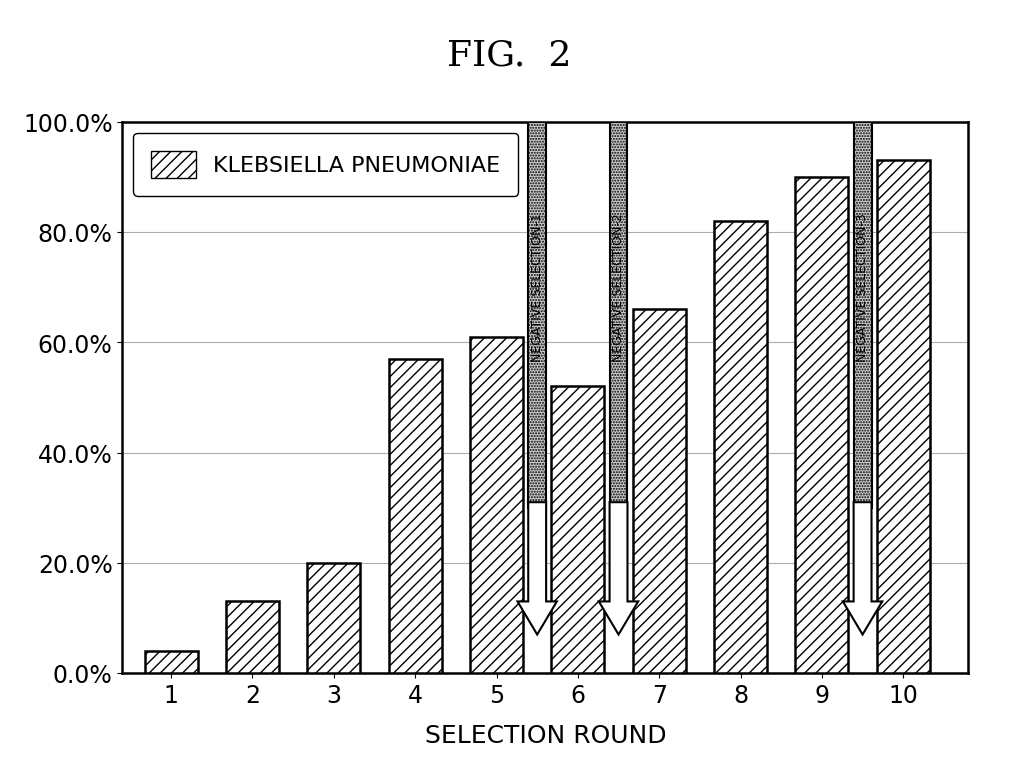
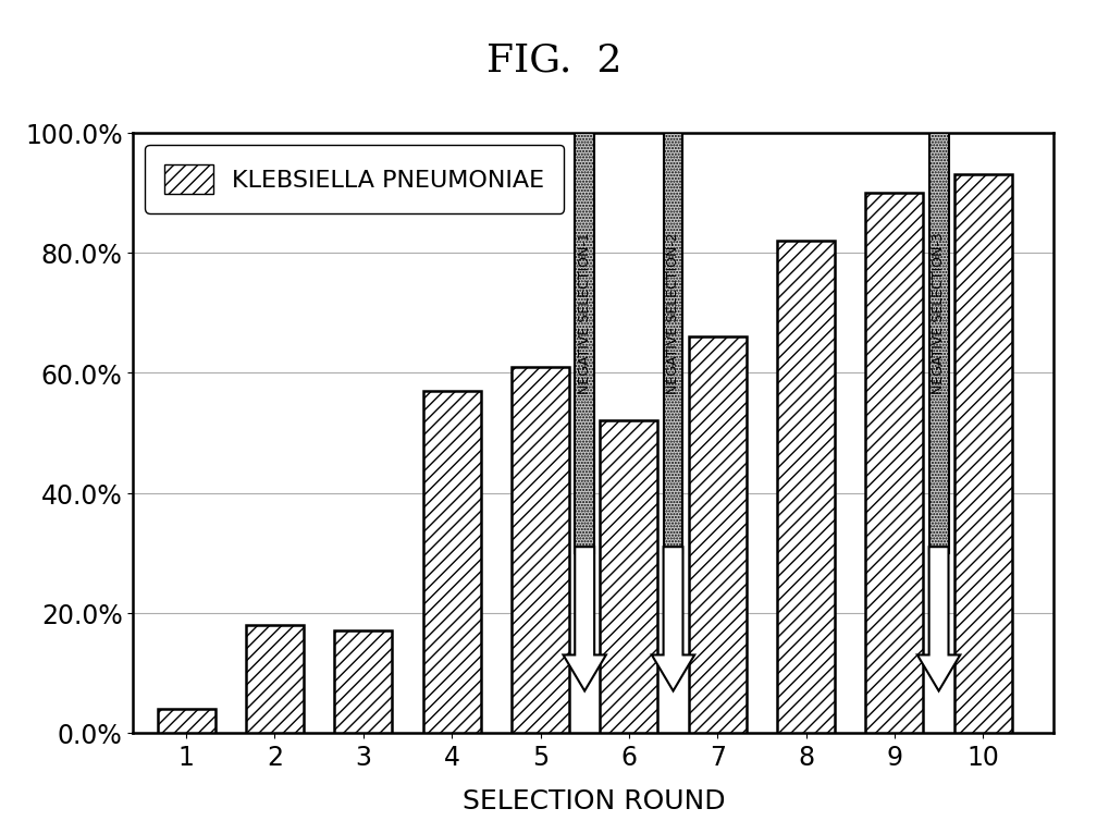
2: 13% -> 18%
3: 20% -> 17%
